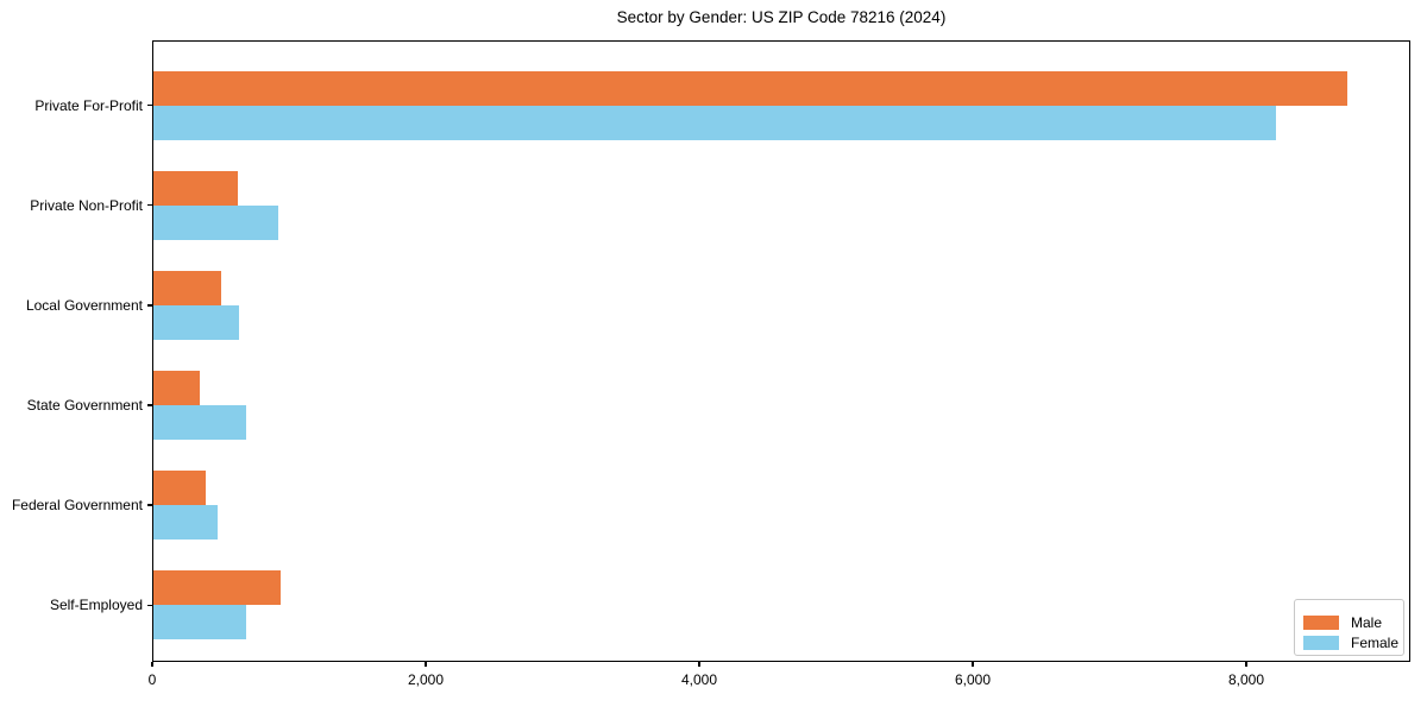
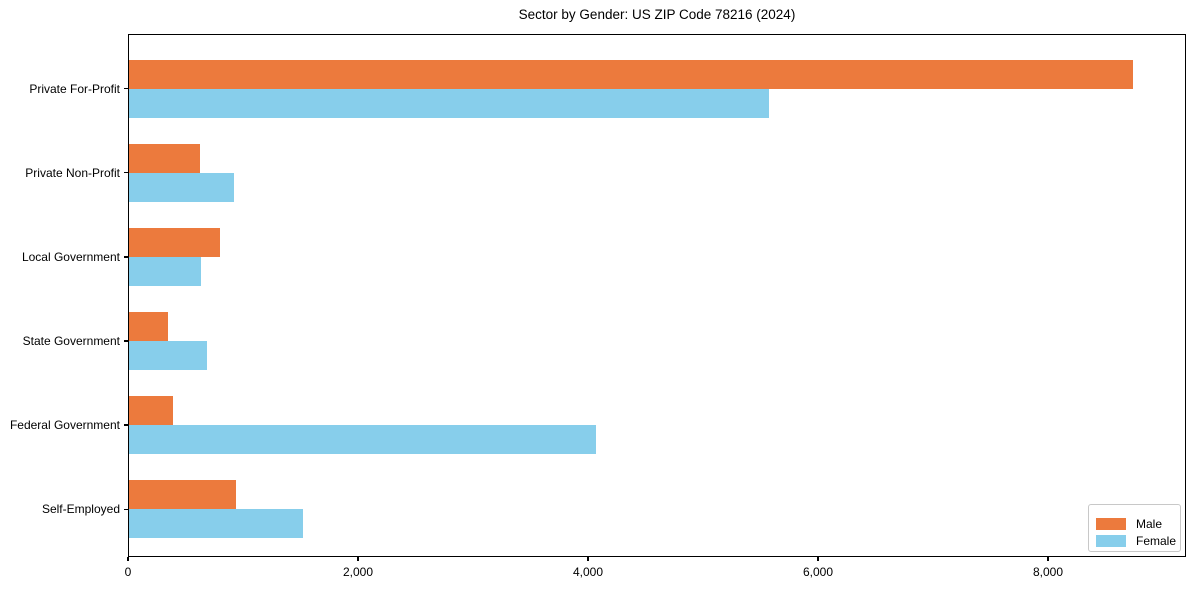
Female/Private For-Profit: 8220 -> 5570
Male/Local Government: 500 -> 800
Female/Federal Government: 480 -> 4070
Female/Self-Employed: 690 -> 1520
